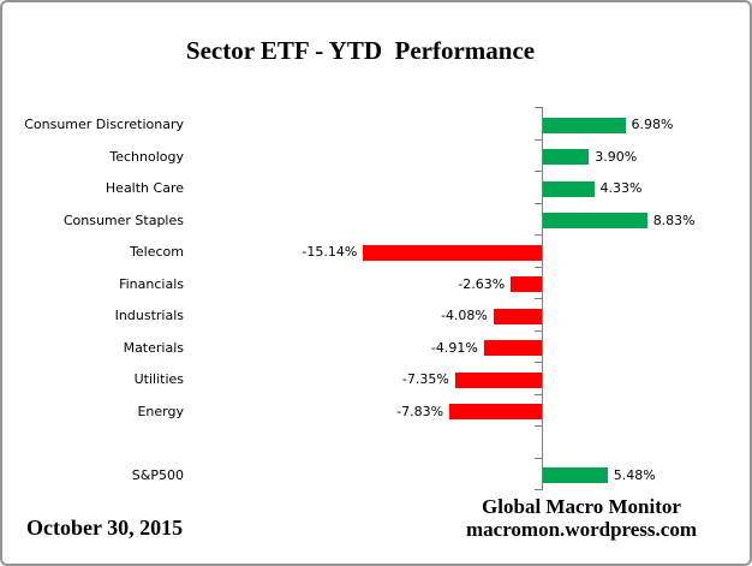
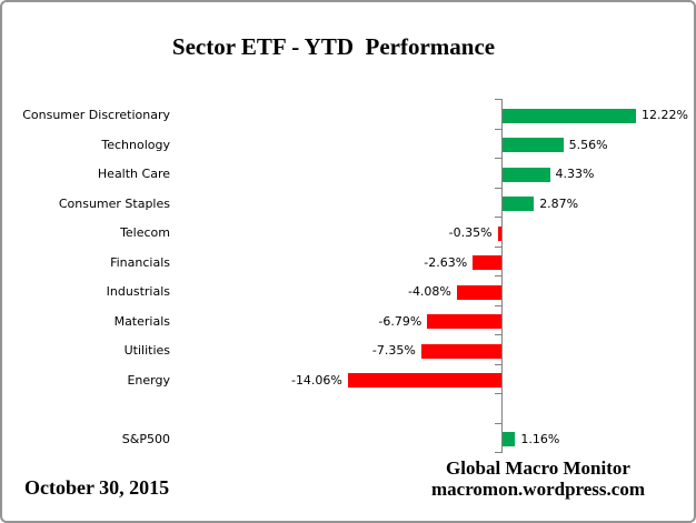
Consumer Discretionary: 6.98% -> 12.22%
Technology: 3.90% -> 5.56%
Consumer Staples: 8.83% -> 2.87%
Telecom: -15.14% -> -0.35%
Materials: -4.91% -> -6.79%
Energy: -7.83% -> -14.06%
S&P500: 5.48% -> 1.16%
